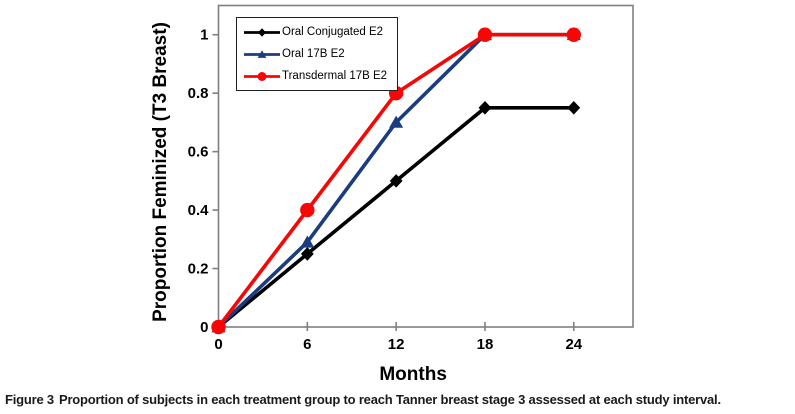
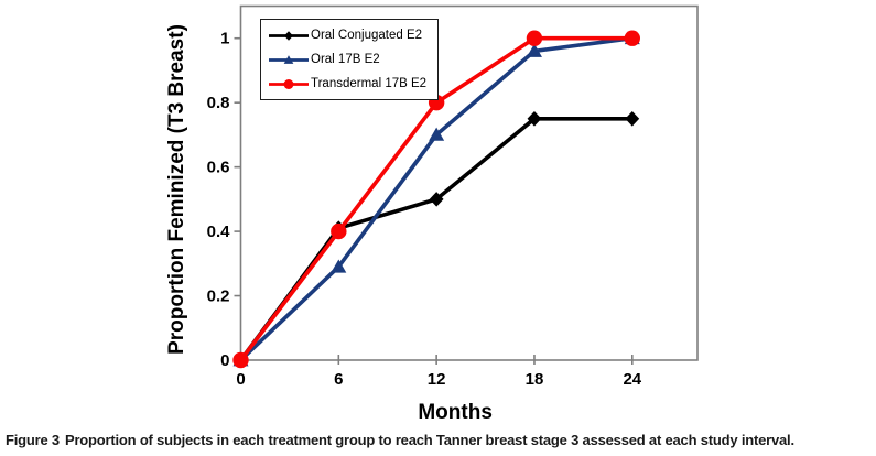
Oral Conjugated E2/6: 0.25 -> 0.41
Oral 17B E2/18: 1.00 -> 0.96
